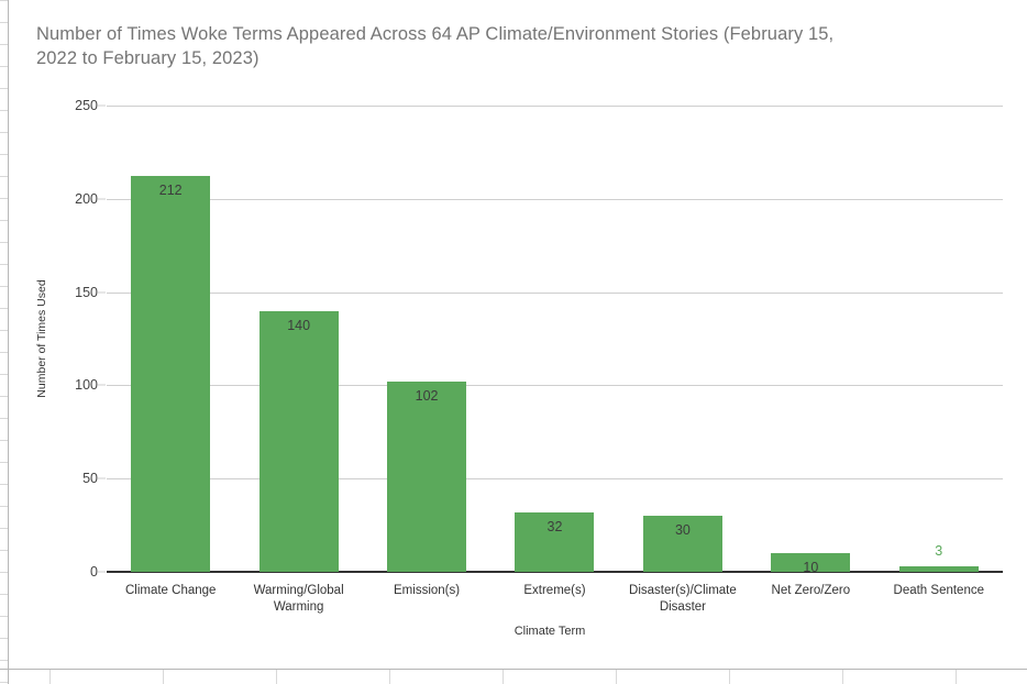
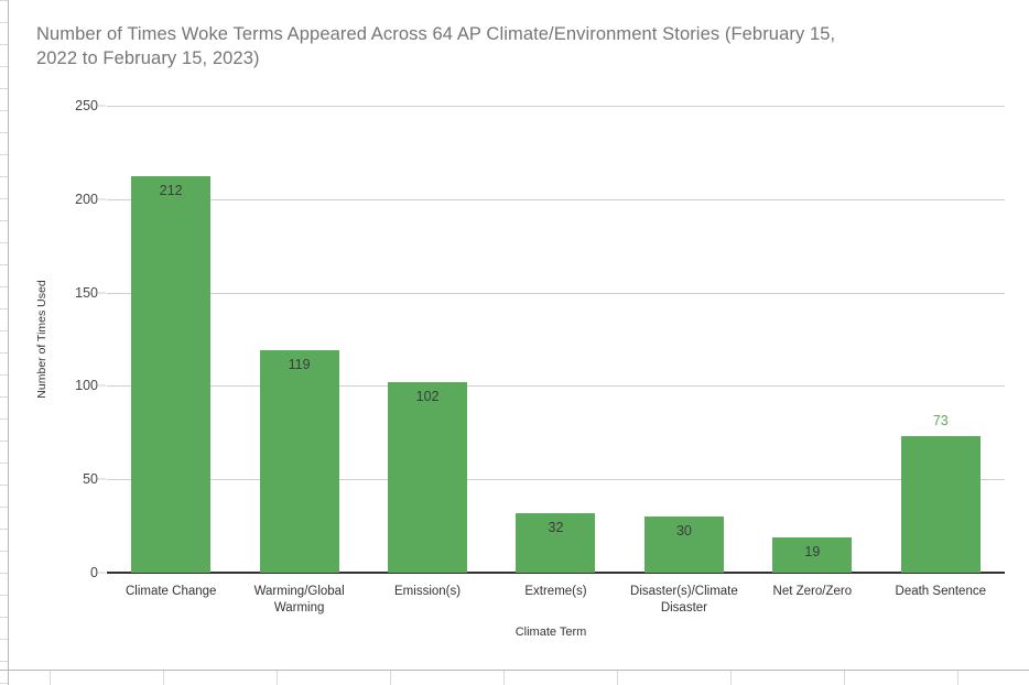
Warming/Global Warming: 140 -> 119
Net Zero/Zero: 10 -> 19
Death Sentence: 3 -> 73
